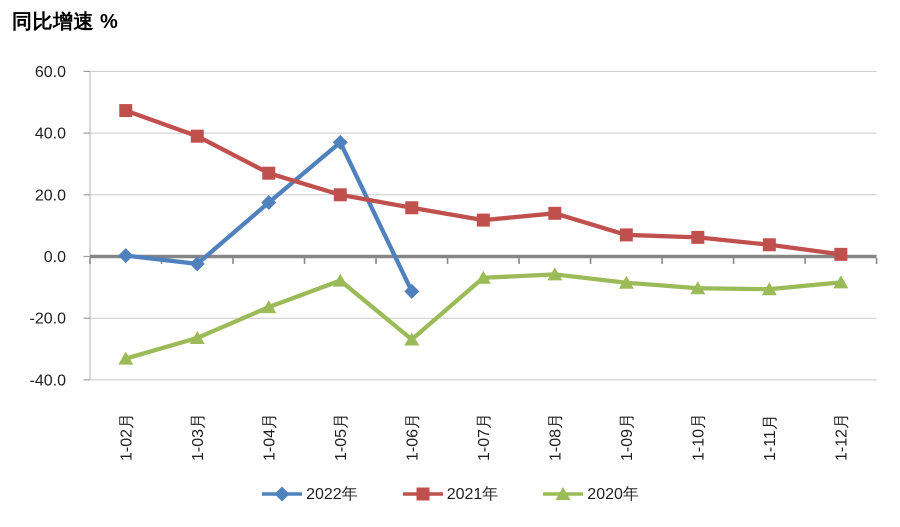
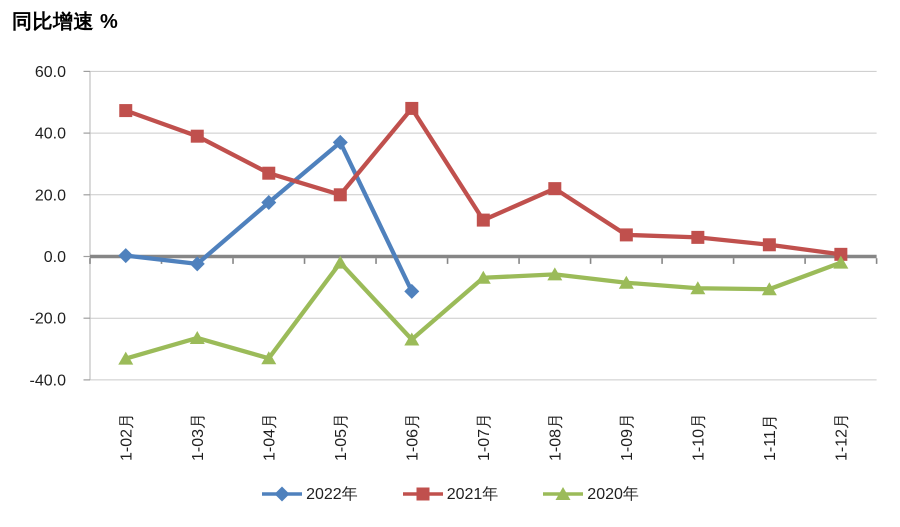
2020年/1-04月: -16 -> -33
2020年/1-05月: -8 -> -2
2021年/1-06月: 16 -> 48
2021年/1-08月: 14 -> 22
2020年/1-12月: -8 -> -2
